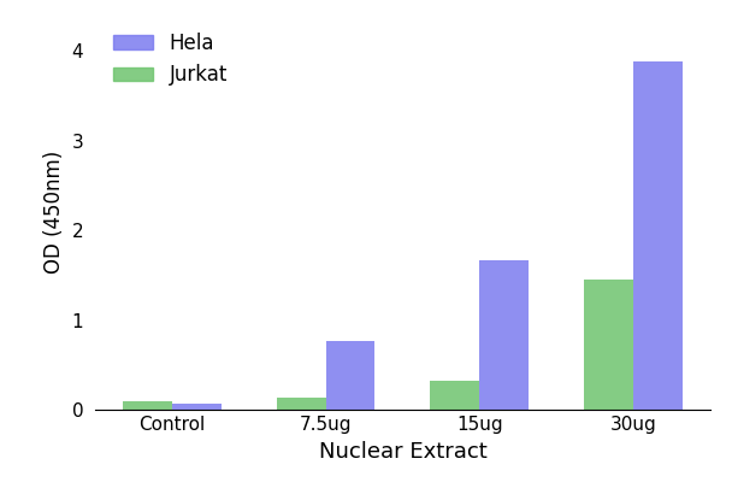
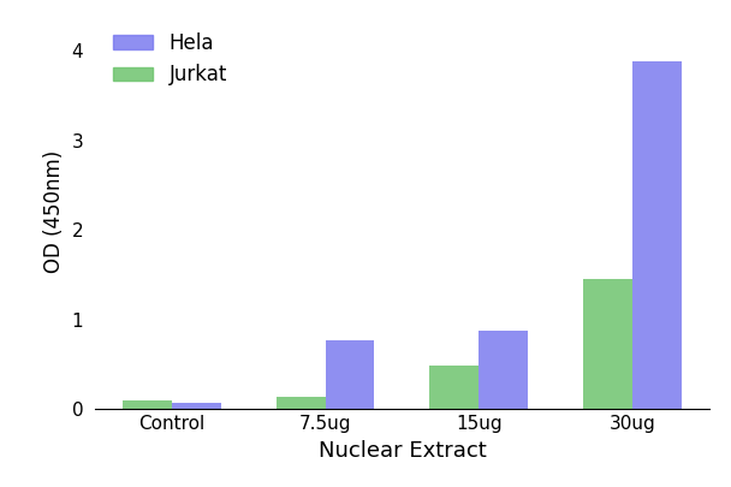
Jurkat/15ug: 0.32 -> 0.48
Hela/15ug: 1.67 -> 0.88
